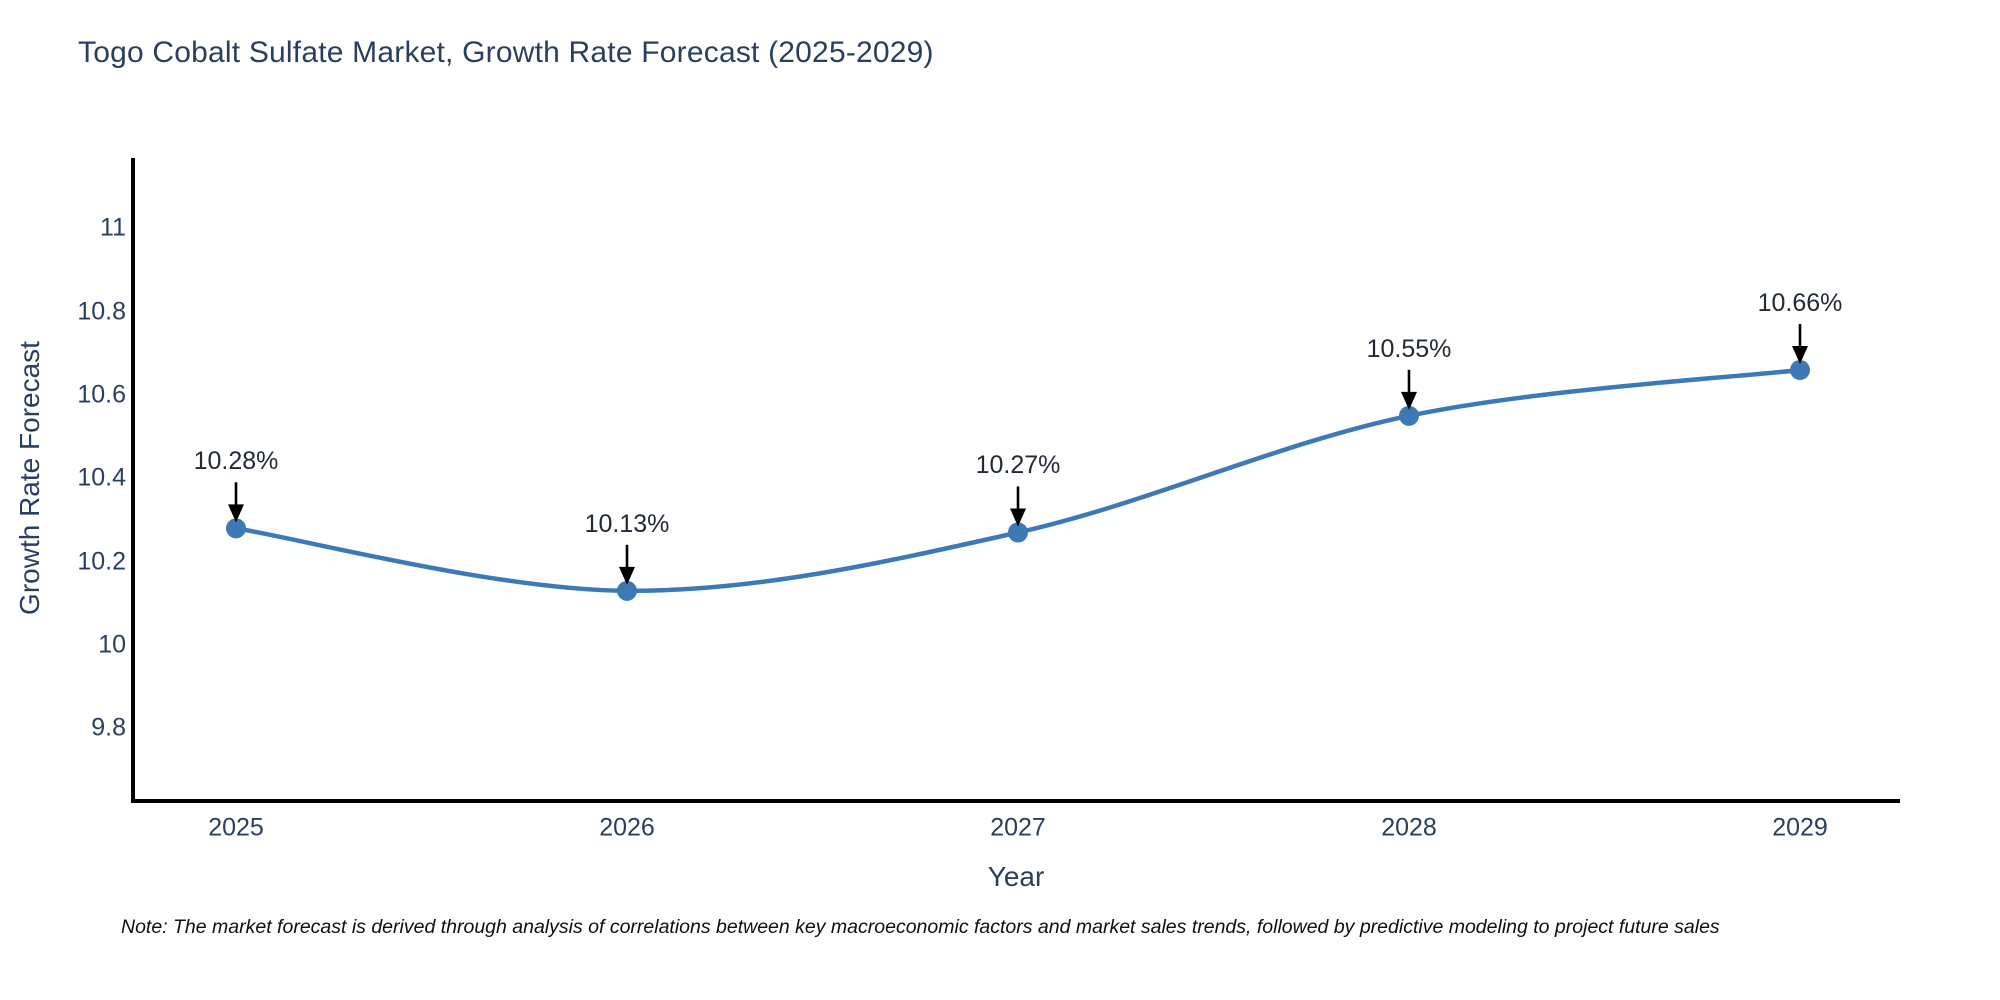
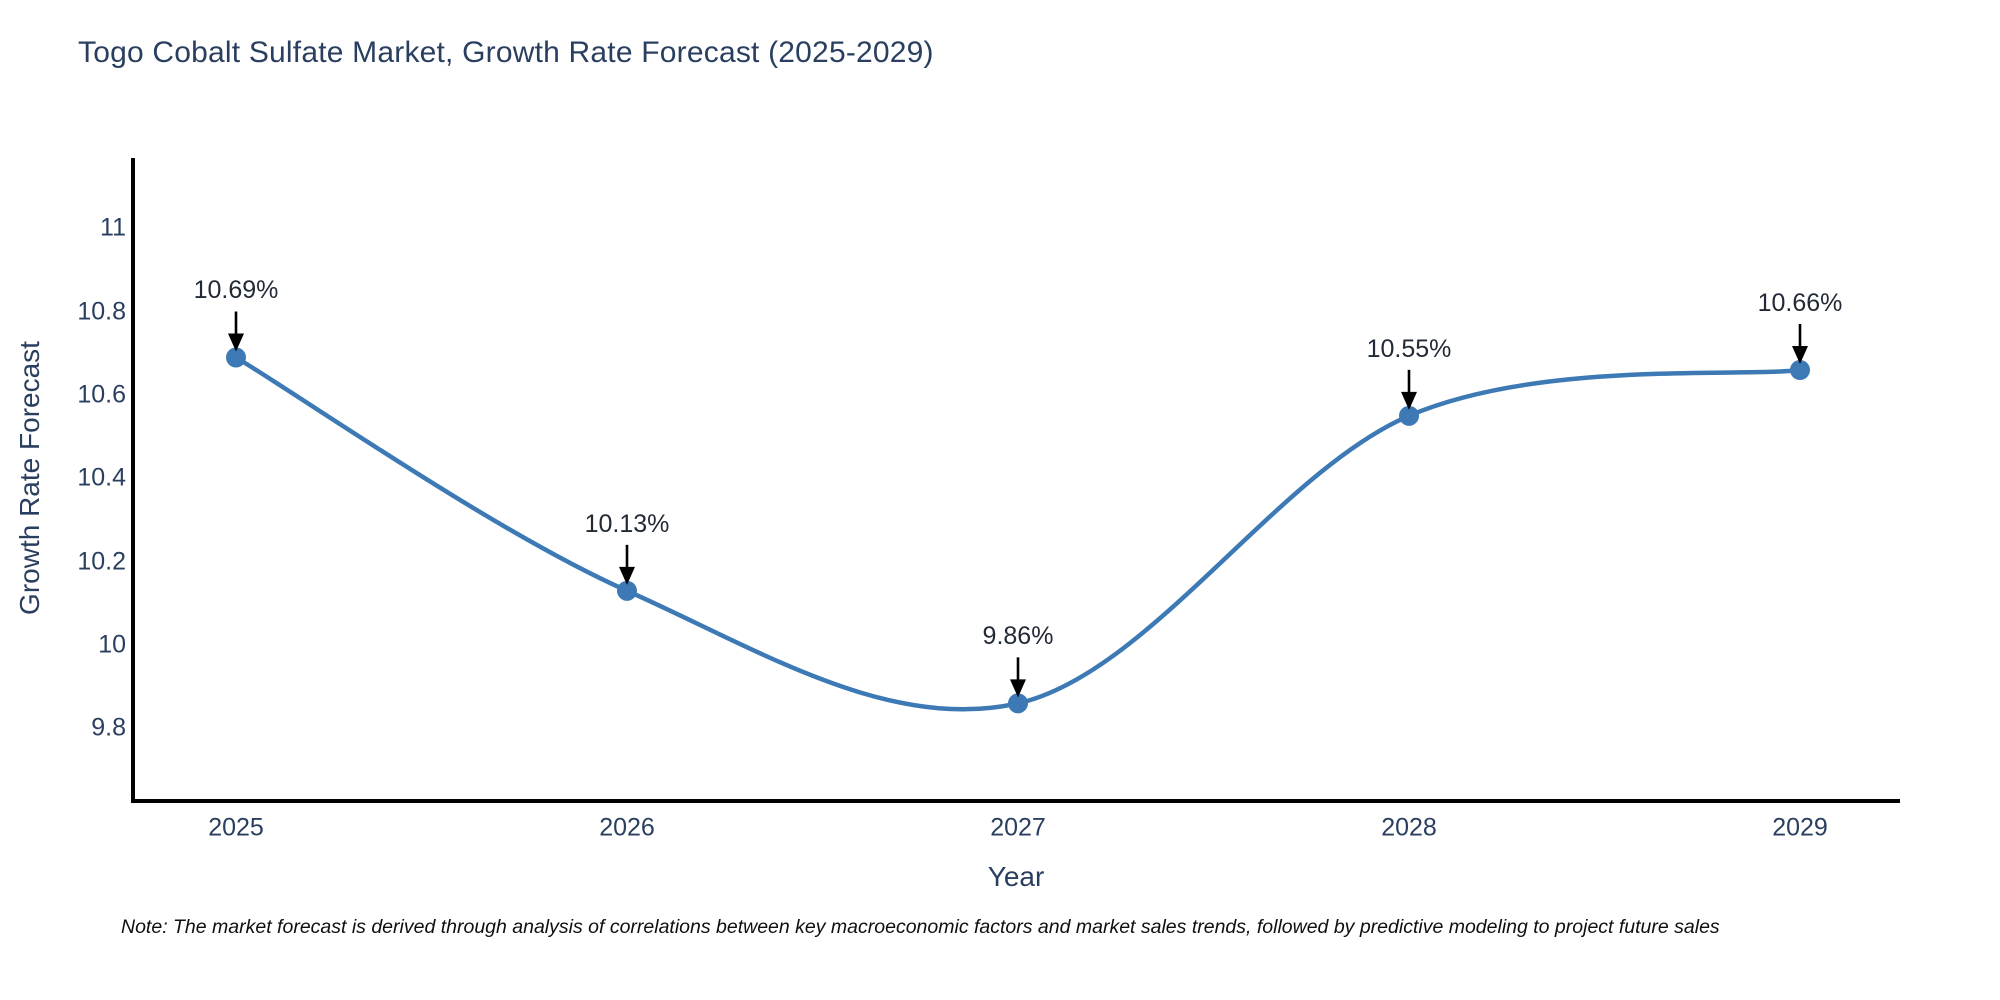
2025: 10.28% -> 10.69%
2027: 10.27% -> 9.86%
